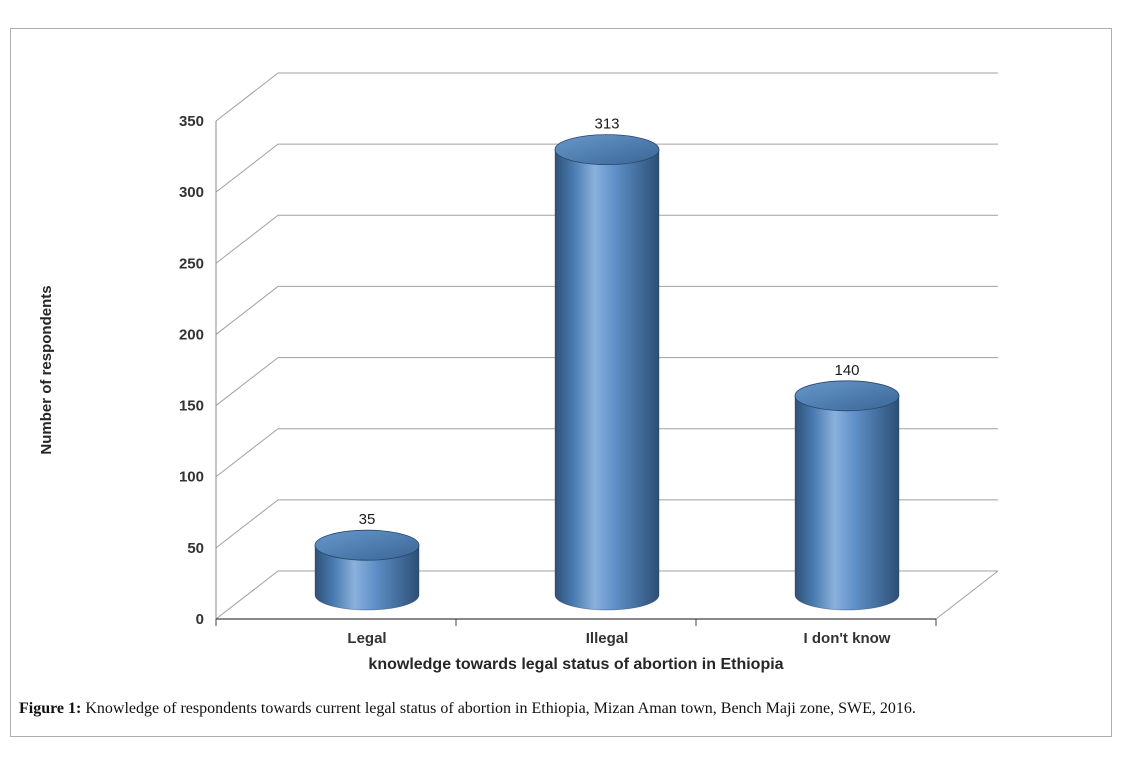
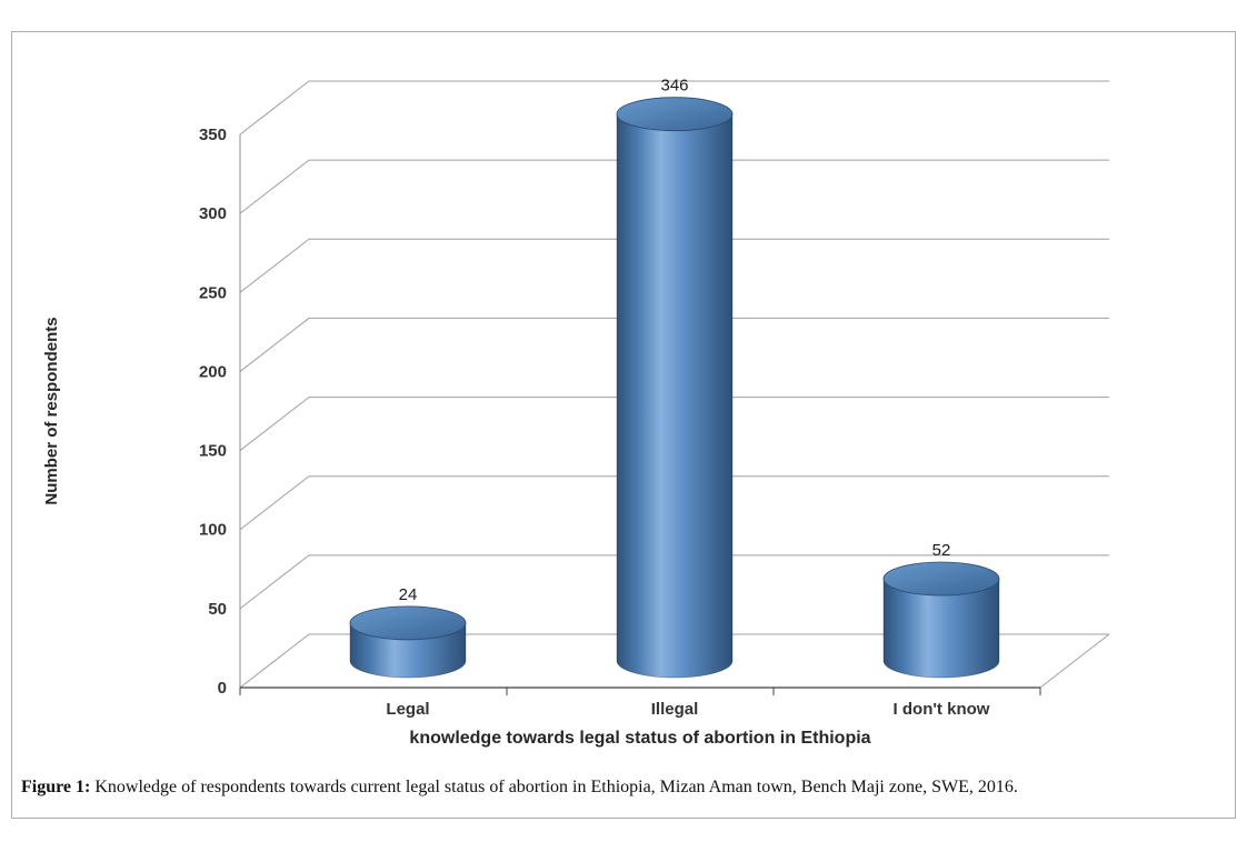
Legal: 35 -> 24
Illegal: 313 -> 346
I don't know: 140 -> 52
